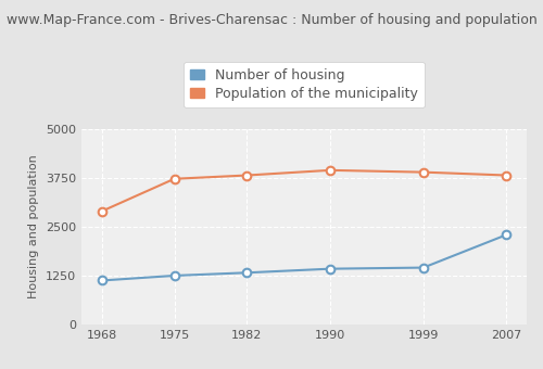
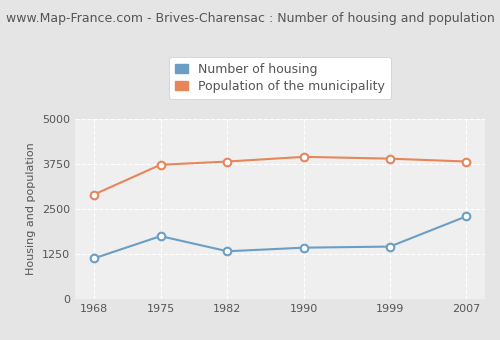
Number of housing/1975: 1260 -> 1750
